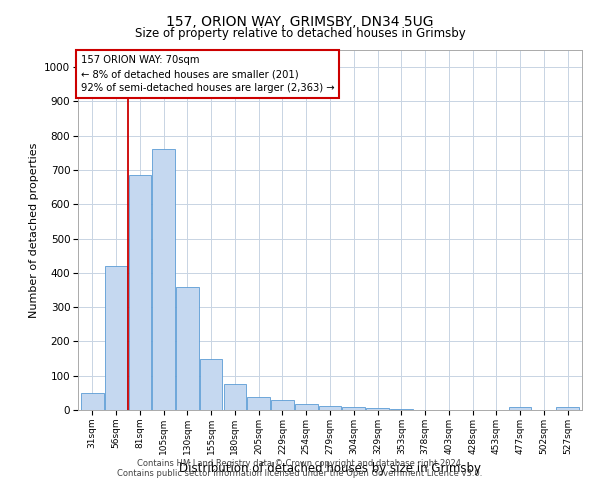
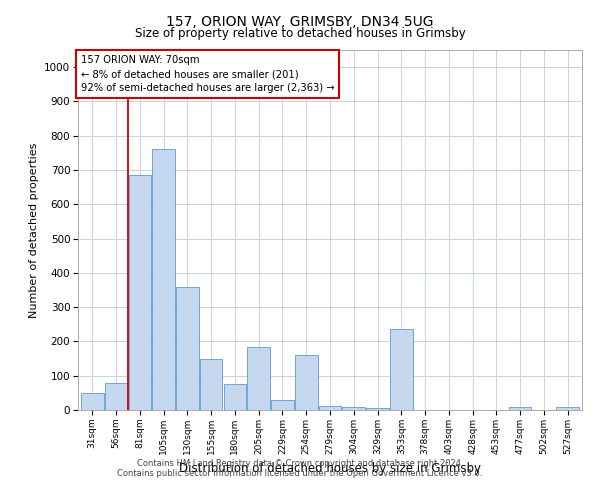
56sqm: 420 -> 80
205sqm: 38 -> 185
254sqm: 18 -> 160
353sqm: 2 -> 235
